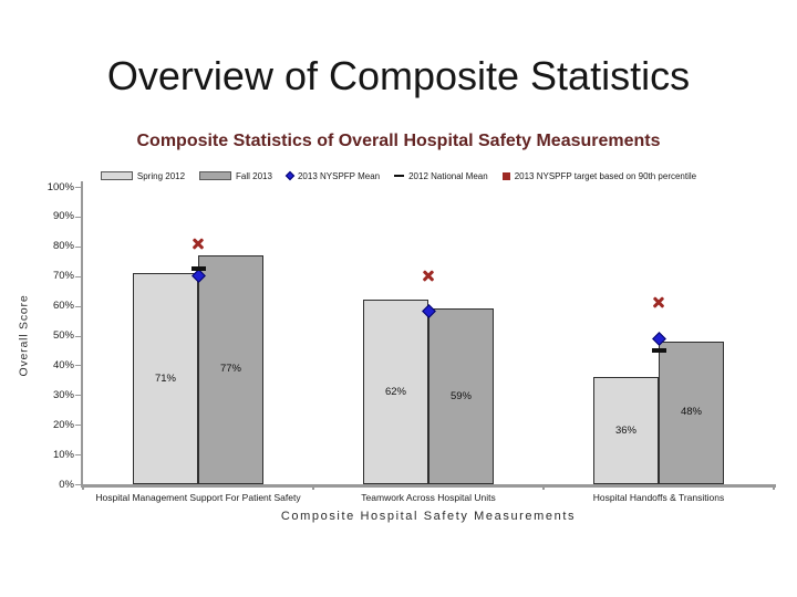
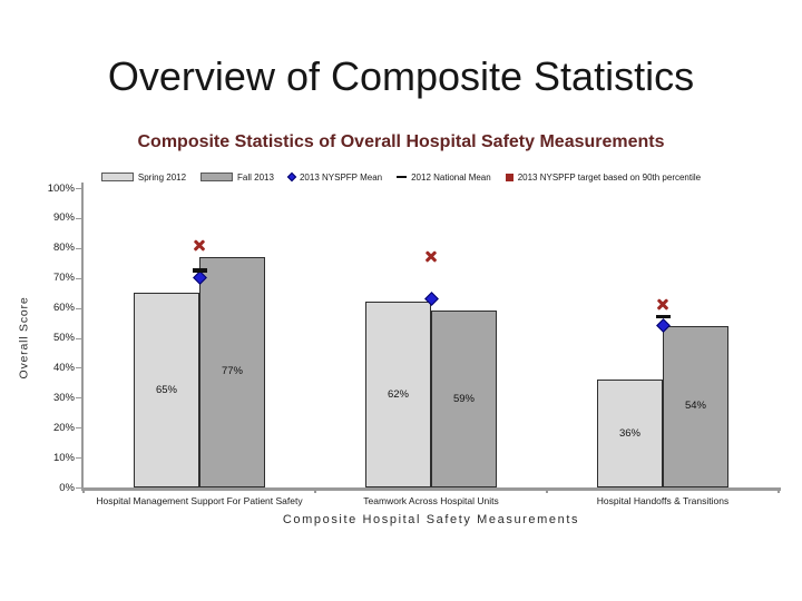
Spring 2012/Hospital Management Support For Patient Safety: 71% -> 65%
2013 NYSPFP Mean/Teamwork Across Hospital Units: 58% -> 63%
2013 NYSPFP target based on 90th percentile/Teamwork Across Hospital Units: 70% -> 77%
Fall 2013/Hospital Handoffs & Transitions: 48% -> 54%
2013 NYSPFP Mean/Hospital Handoffs & Transitions: 49% -> 54%
2012 National Mean/Hospital Handoffs & Transitions: 45% -> 57%
